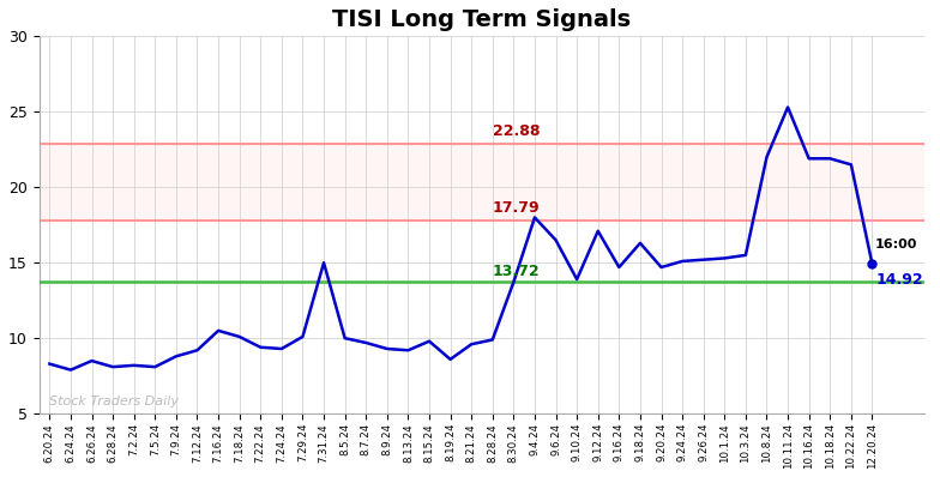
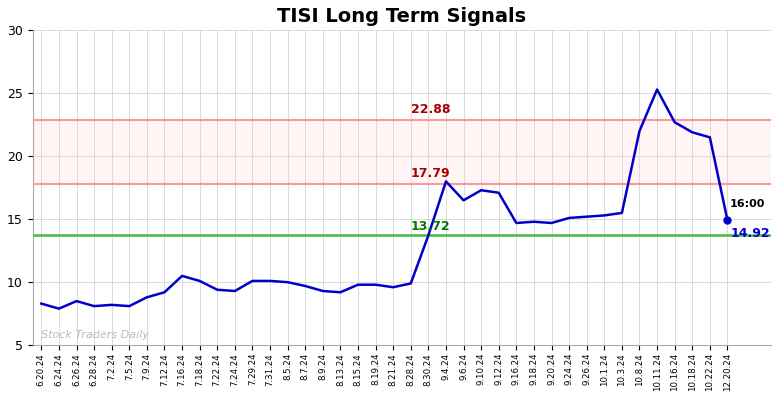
7.31.24: 15.0 -> 10.1
8.19.24: 8.6 -> 9.8
9.10.24: 13.9 -> 17.3
9.18.24: 16.3 -> 14.8
10.16.24: 21.9 -> 22.7
